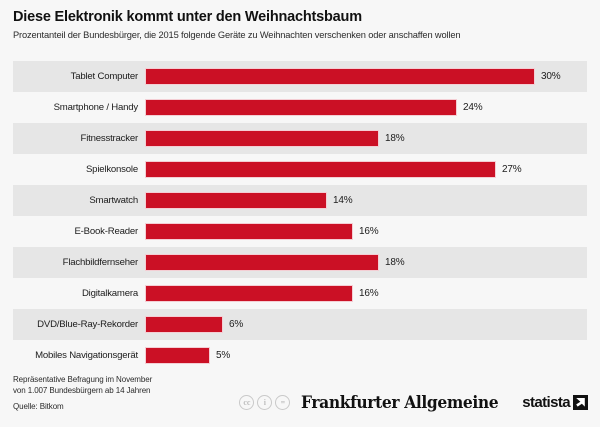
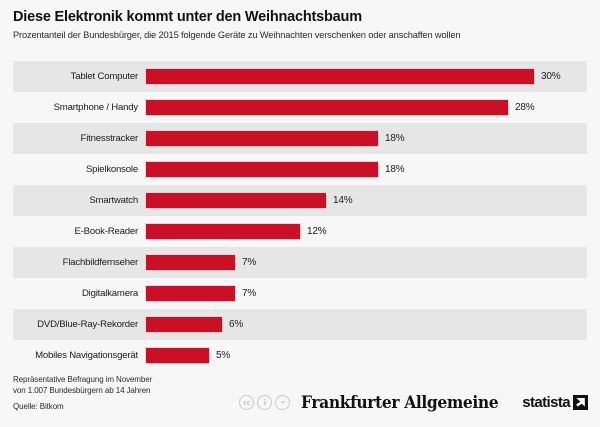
Smartphone / Handy: 24% -> 28%
Spielkonsole: 27% -> 18%
E-Book-Reader: 16% -> 12%
Flachbildfernseher: 18% -> 7%
Digitalkamera: 16% -> 7%
